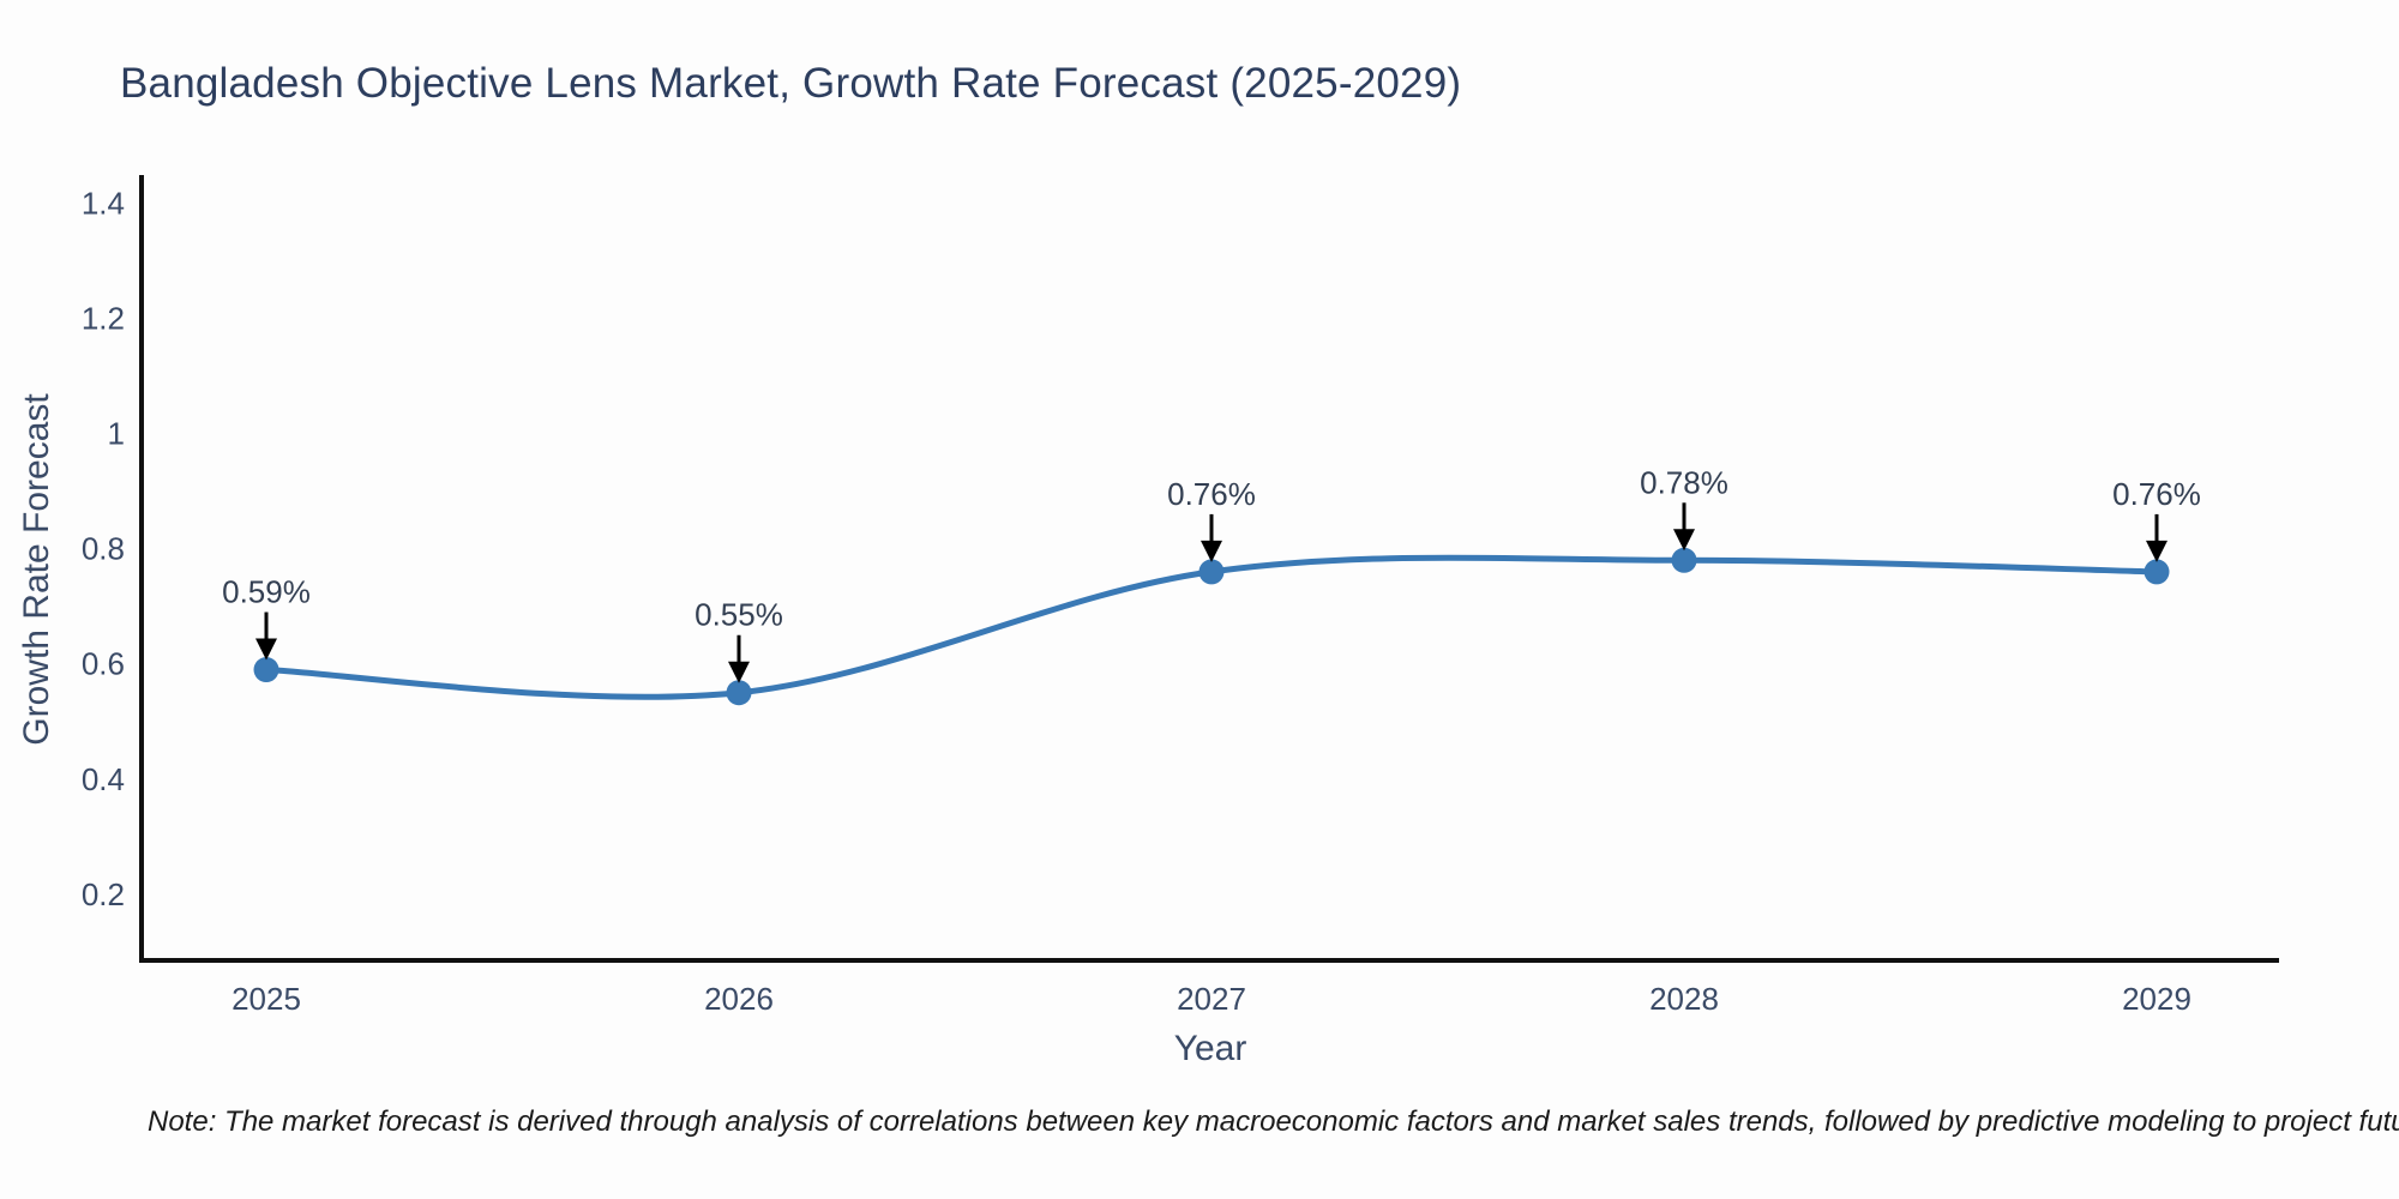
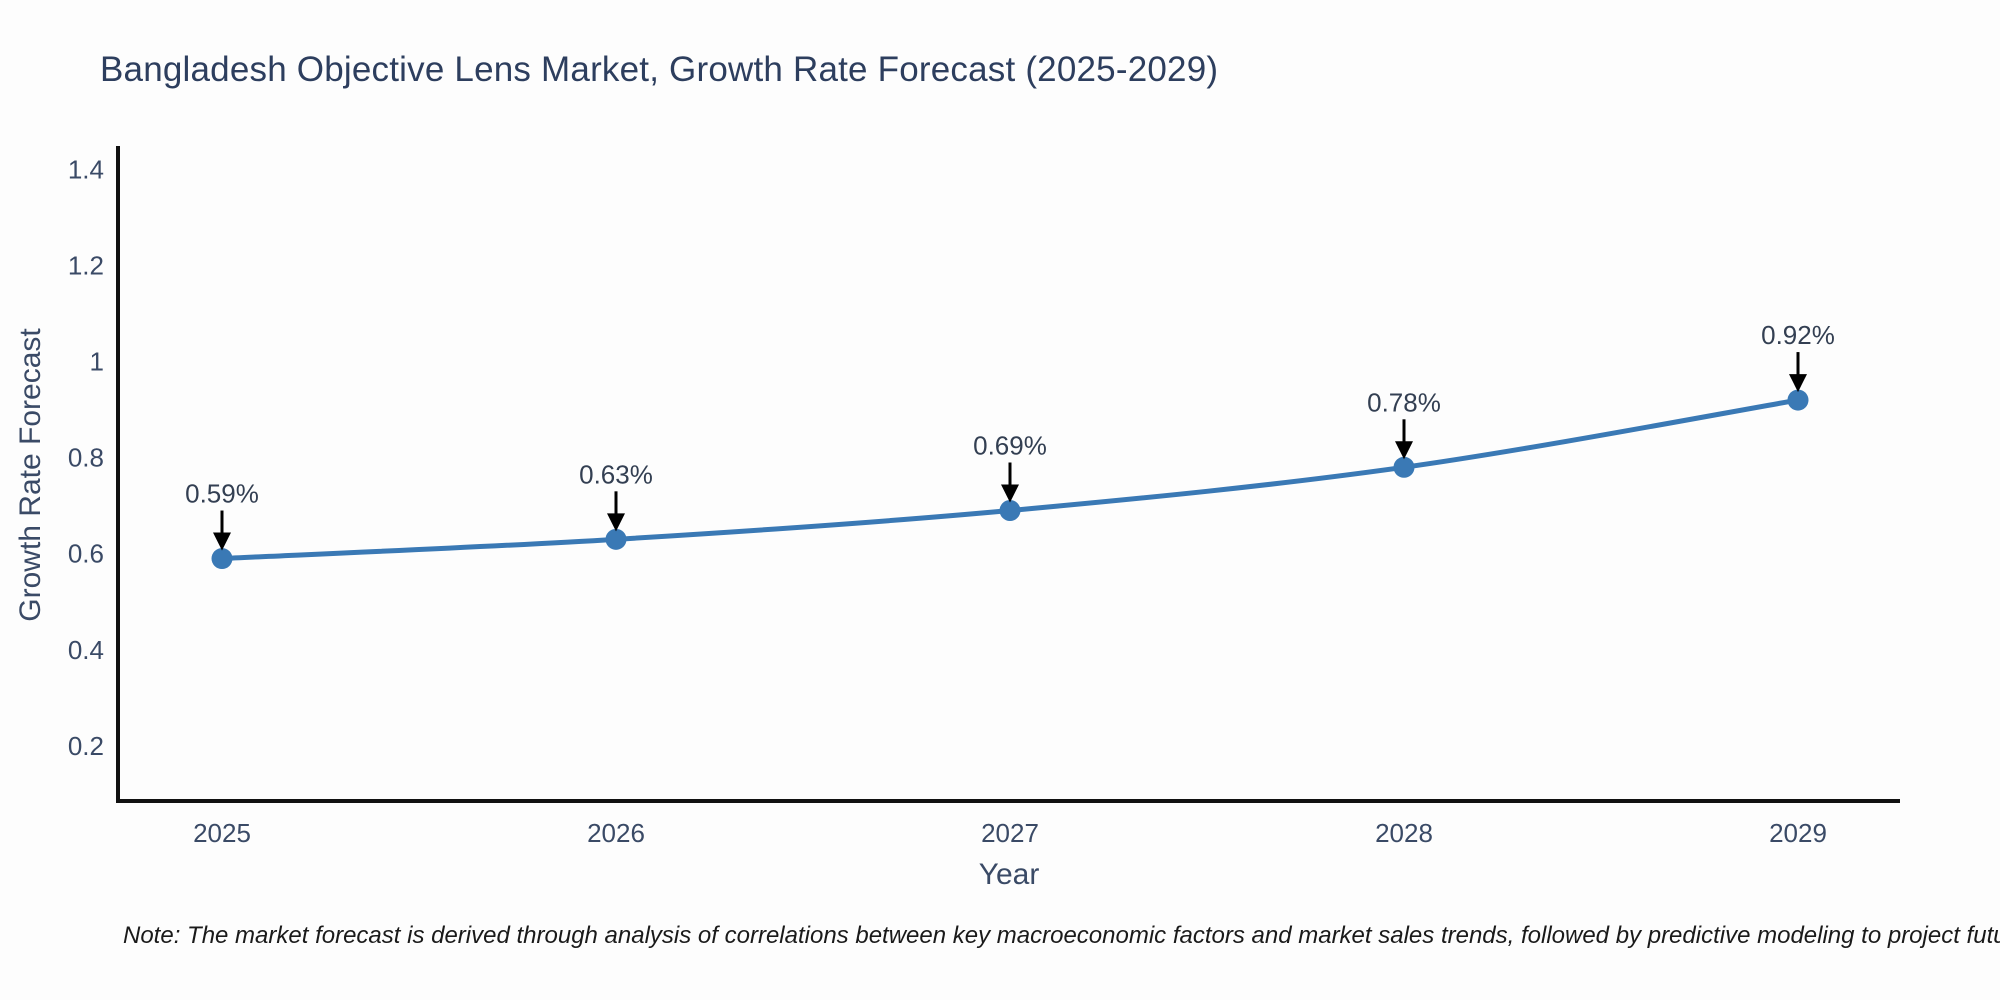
2026: 0.55% -> 0.63%
2027: 0.76% -> 0.69%
2029: 0.76% -> 0.92%
